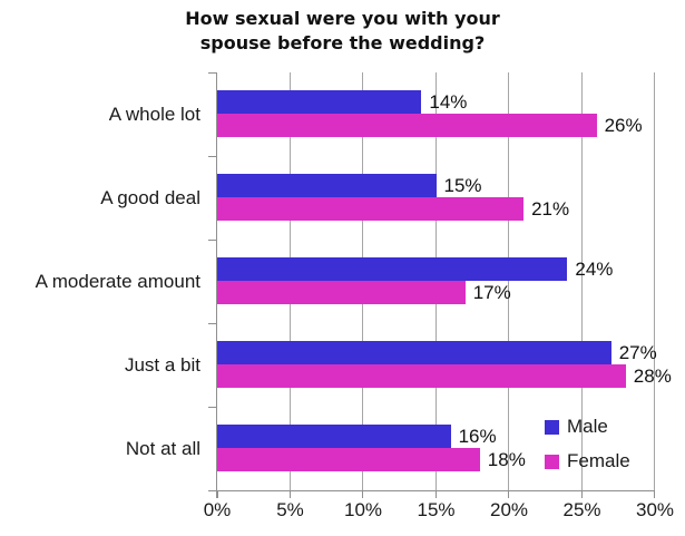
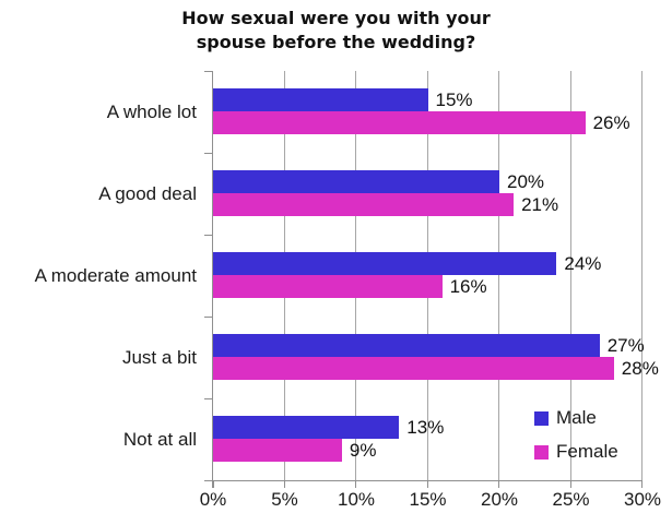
Male/A whole lot: 14% -> 15%
Male/A good deal: 15% -> 20%
Female/A moderate amount: 17% -> 16%
Male/Not at all: 16% -> 13%
Female/Not at all: 18% -> 9%
